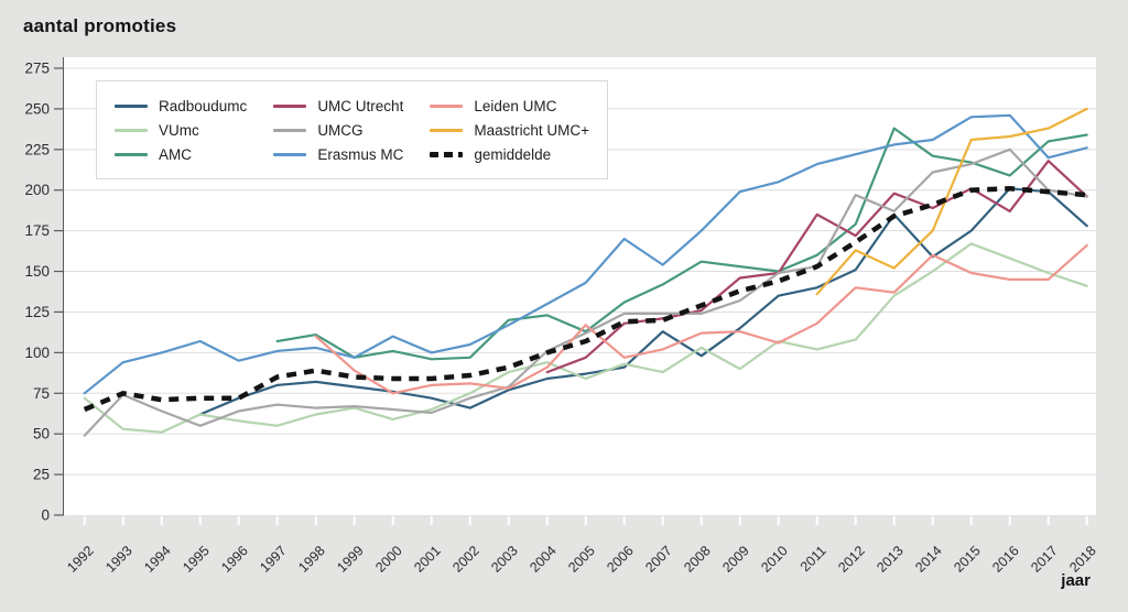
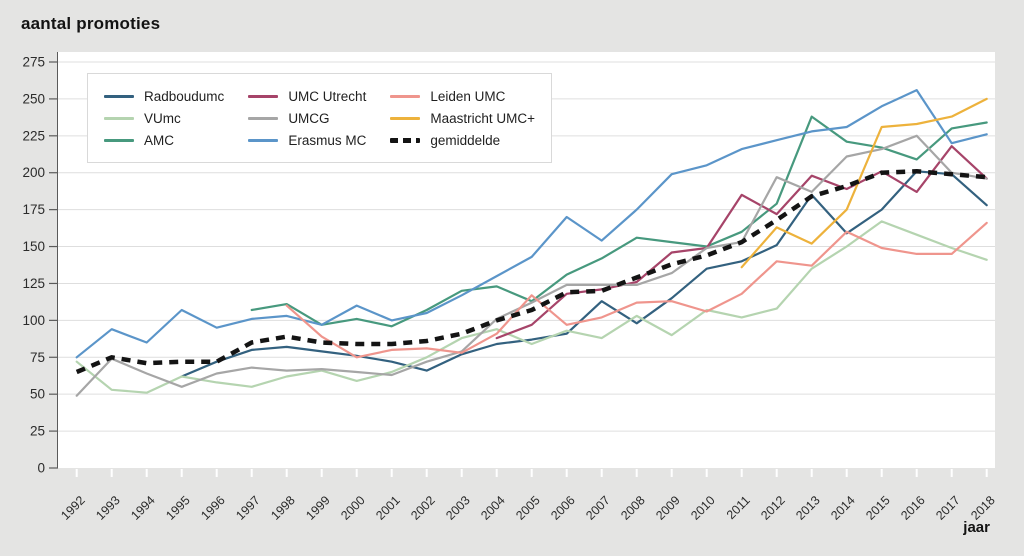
Erasmus MC/1994: 100 -> 85
AMC/2002: 97 -> 107
Erasmus MC/2016: 246 -> 256
